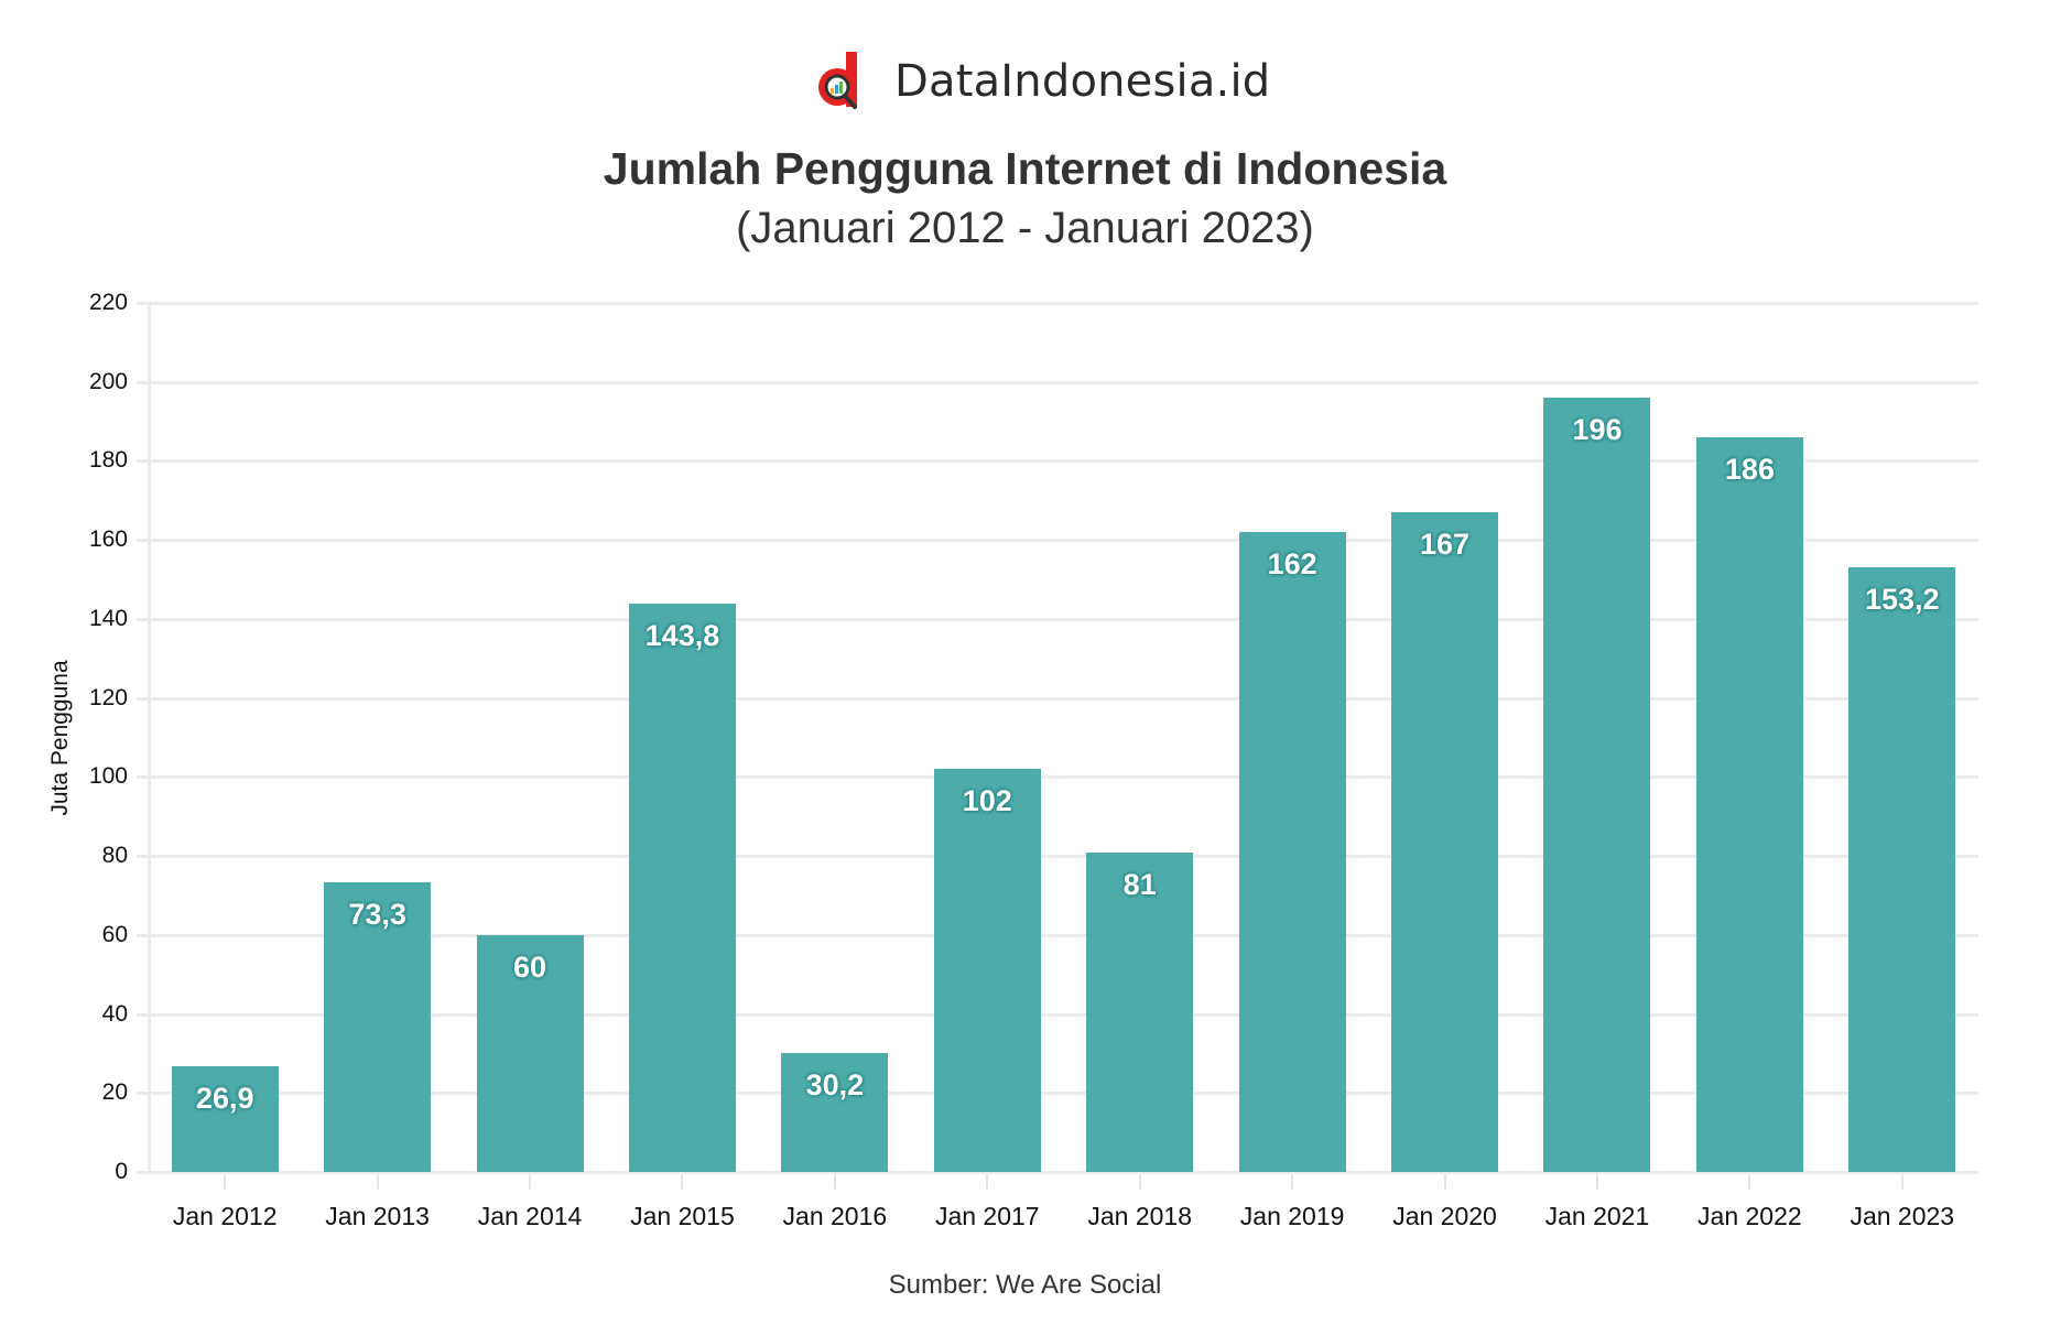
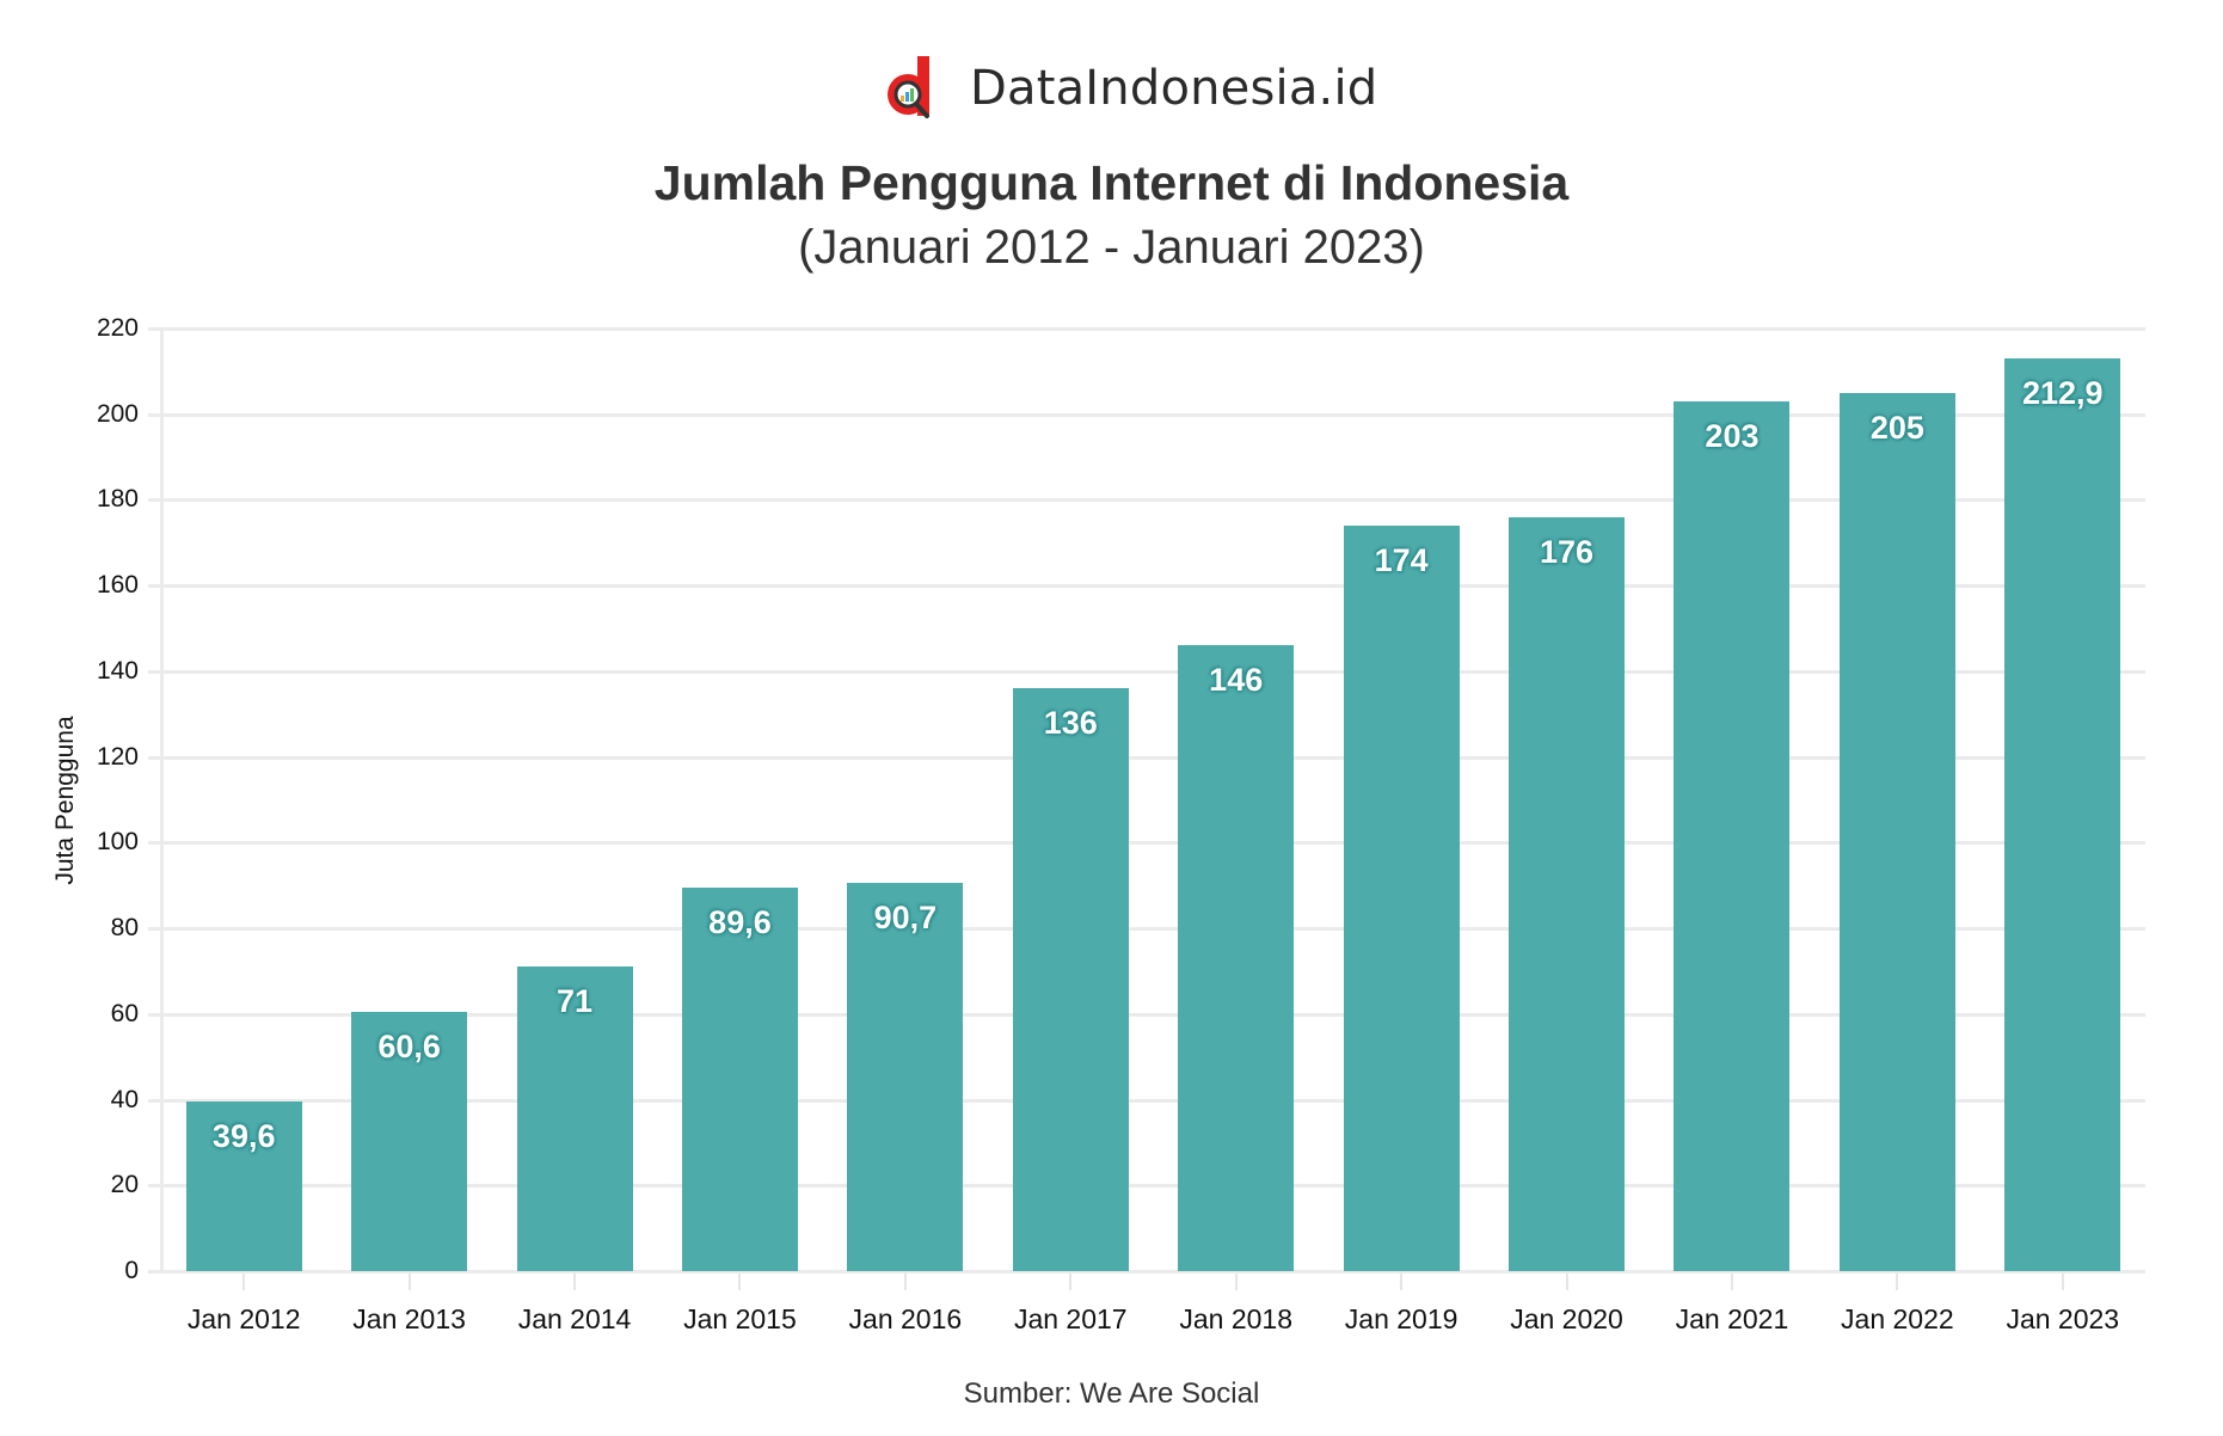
Jan 2012: 26,9 -> 39,6
Jan 2013: 73,3 -> 60,6
Jan 2014: 60 -> 71
Jan 2015: 143,8 -> 89,6
Jan 2016: 30,2 -> 90,7
Jan 2017: 102 -> 136
Jan 2018: 81 -> 146
Jan 2019: 162 -> 174
Jan 2020: 167 -> 176
Jan 2021: 196 -> 203
Jan 2022: 186 -> 205
Jan 2023: 153,2 -> 212,9
